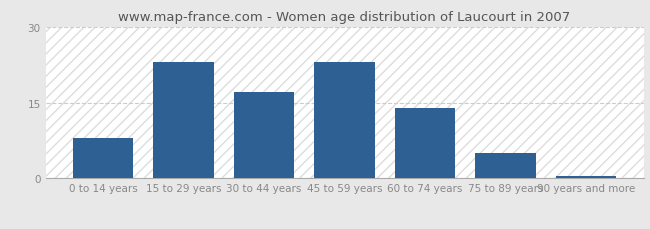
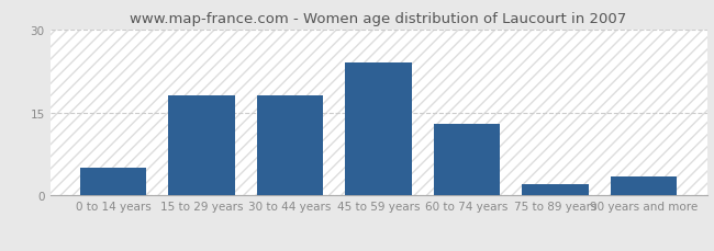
0 to 14 years: 8.0 -> 5.0
15 to 29 years: 23.0 -> 18.0
30 to 44 years: 17.0 -> 18.0
45 to 59 years: 23.0 -> 24.0
60 to 74 years: 14.0 -> 13.0
75 to 89 years: 5.0 -> 2.0
90 years and more: 0.5 -> 3.4
